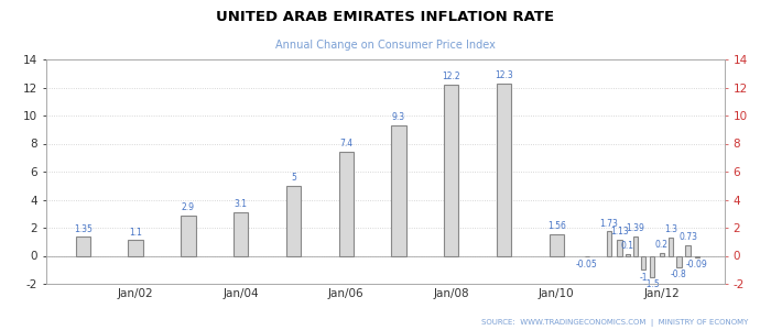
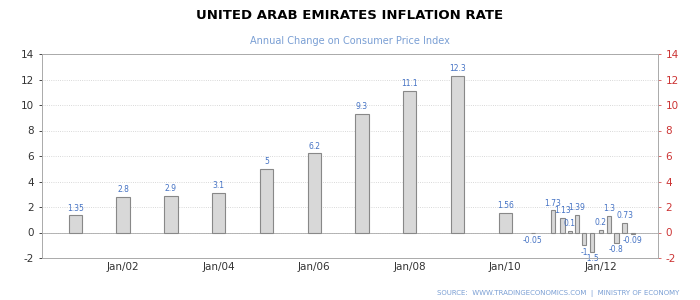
Jan/02: 1.1 -> 2.8
Jan/06: 7.4 -> 6.2
Jan/08: 12.2 -> 11.1
